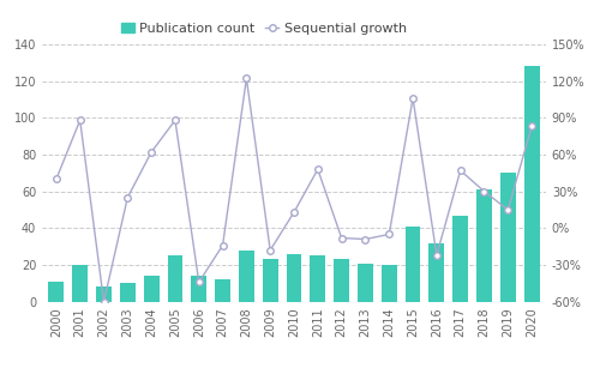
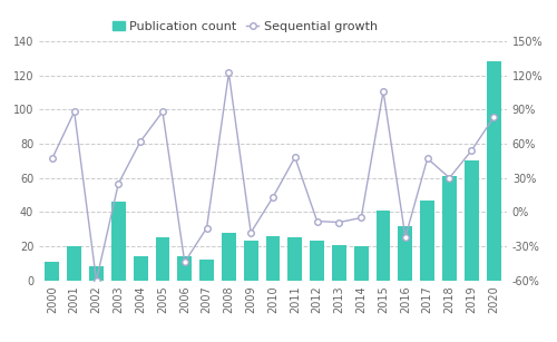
Sequential growth/2000: 40% -> 47%
Publication count/2003: 10 -> 46
Sequential growth/2019: 15% -> 54%
